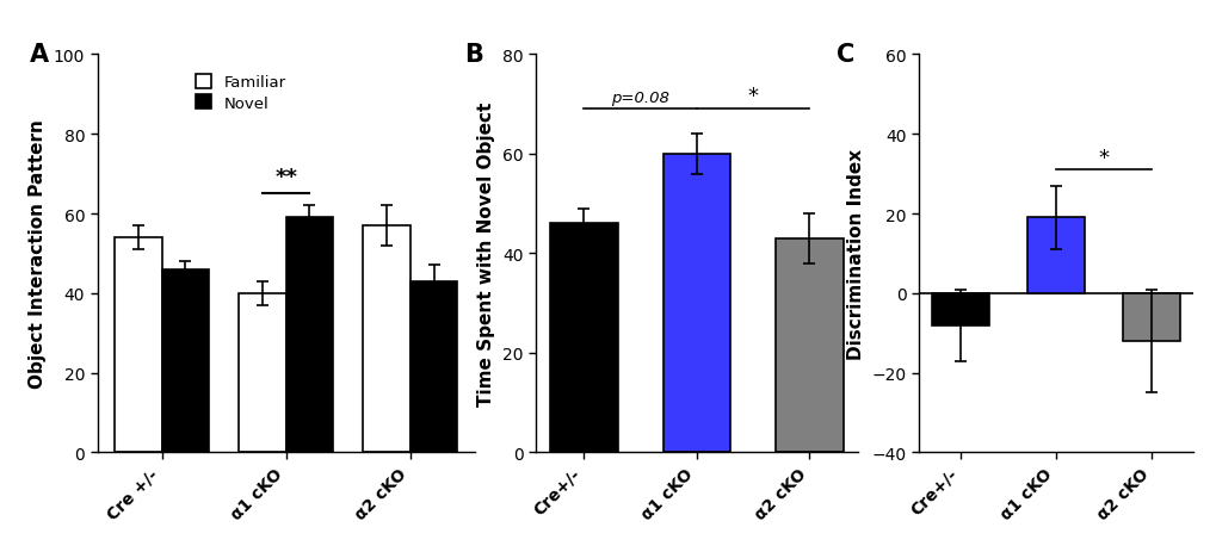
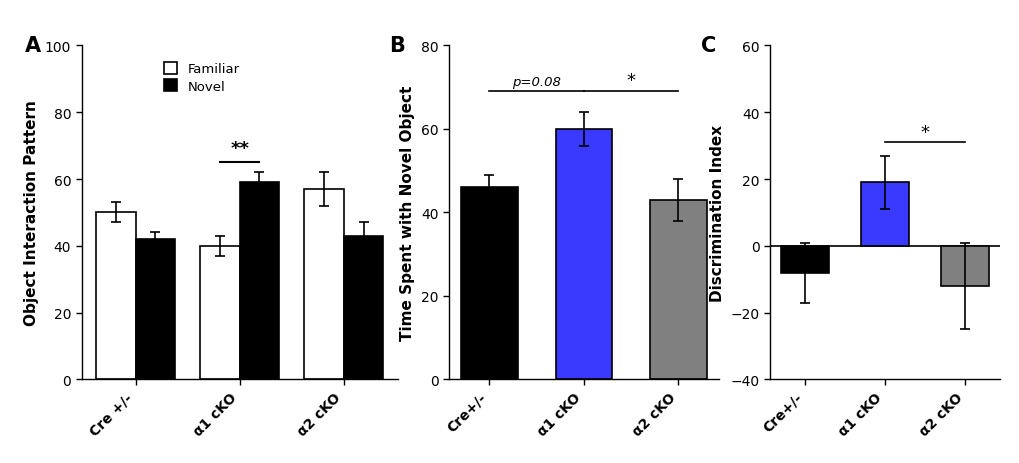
Familiar/Cre +/-: 54 -> 50
Novel/Cre +/-: 46 -> 42
